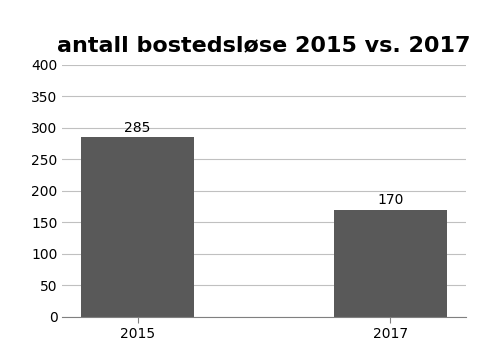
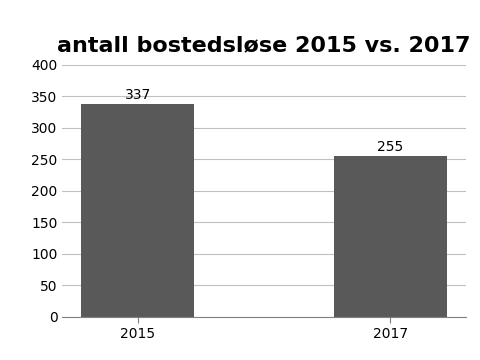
2015: 285 -> 337
2017: 170 -> 255
